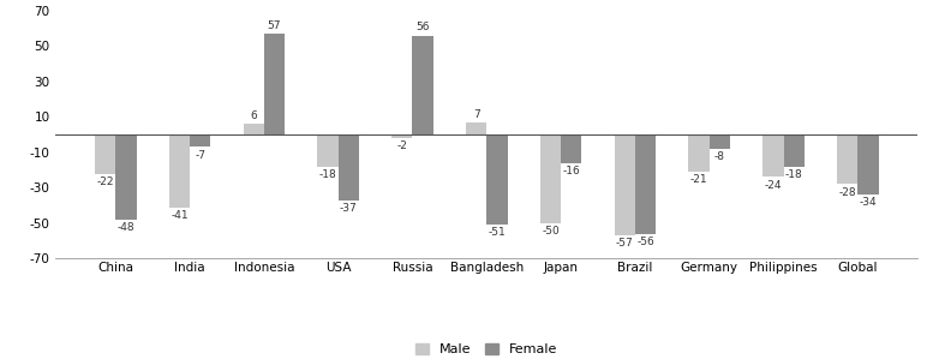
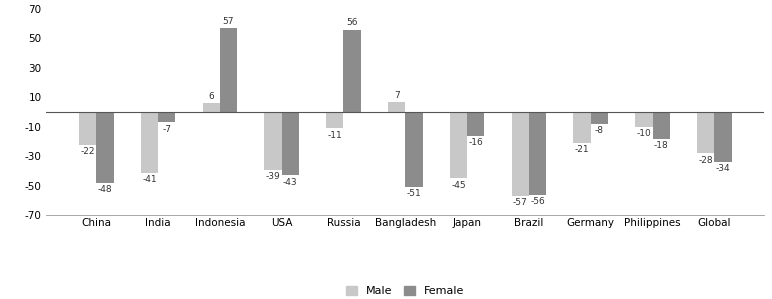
Male/USA: -18 -> -39
Female/USA: -37 -> -43
Male/Russia: -2 -> -11
Male/Japan: -50 -> -45
Male/Philippines: -24 -> -10
